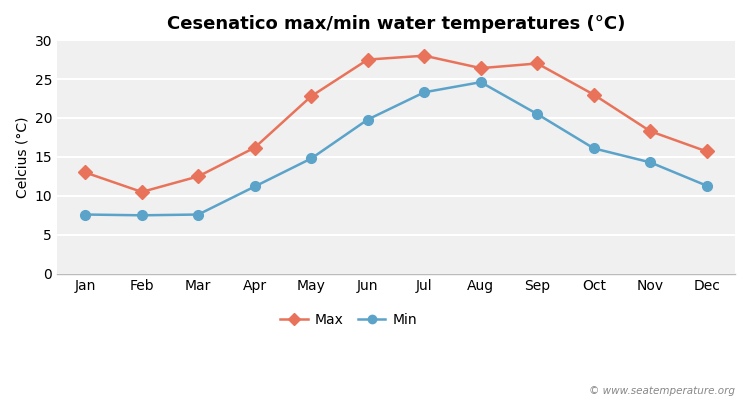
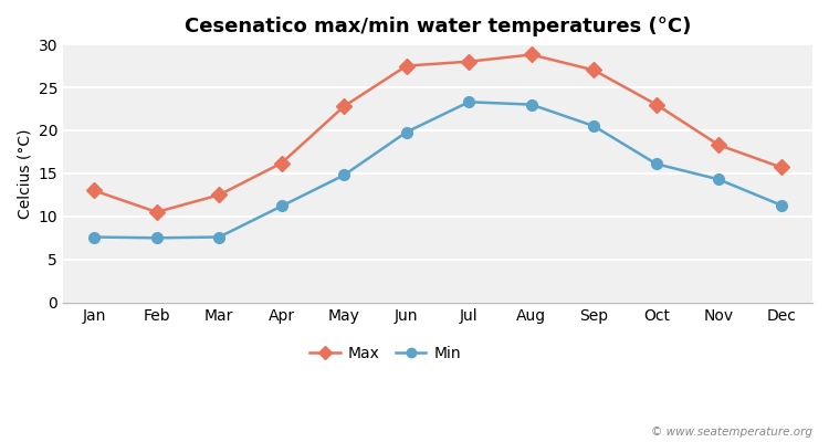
Max/Aug: 26.4 -> 28.8
Min/Aug: 24.6 -> 23.0
